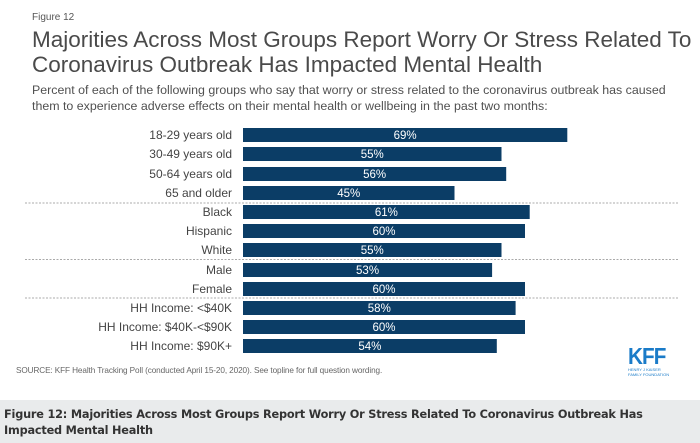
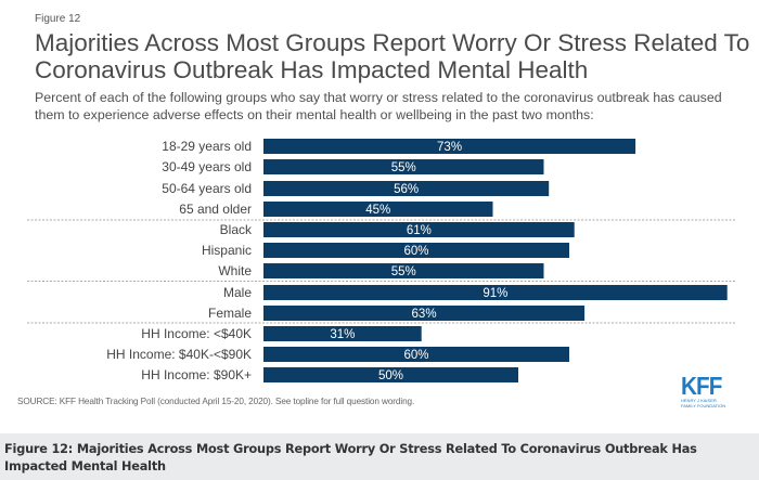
18-29 years old: 69% -> 73%
Male: 53% -> 91%
Female: 60% -> 63%
HH Income: <$40K: 58% -> 31%
HH Income: $90K+: 54% -> 50%
